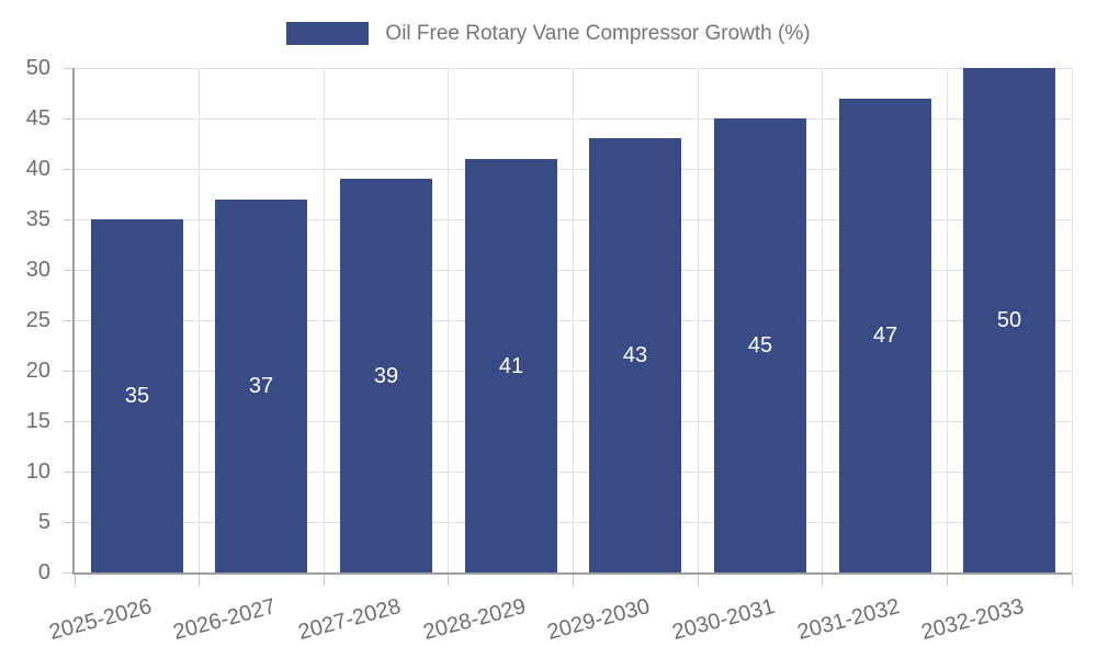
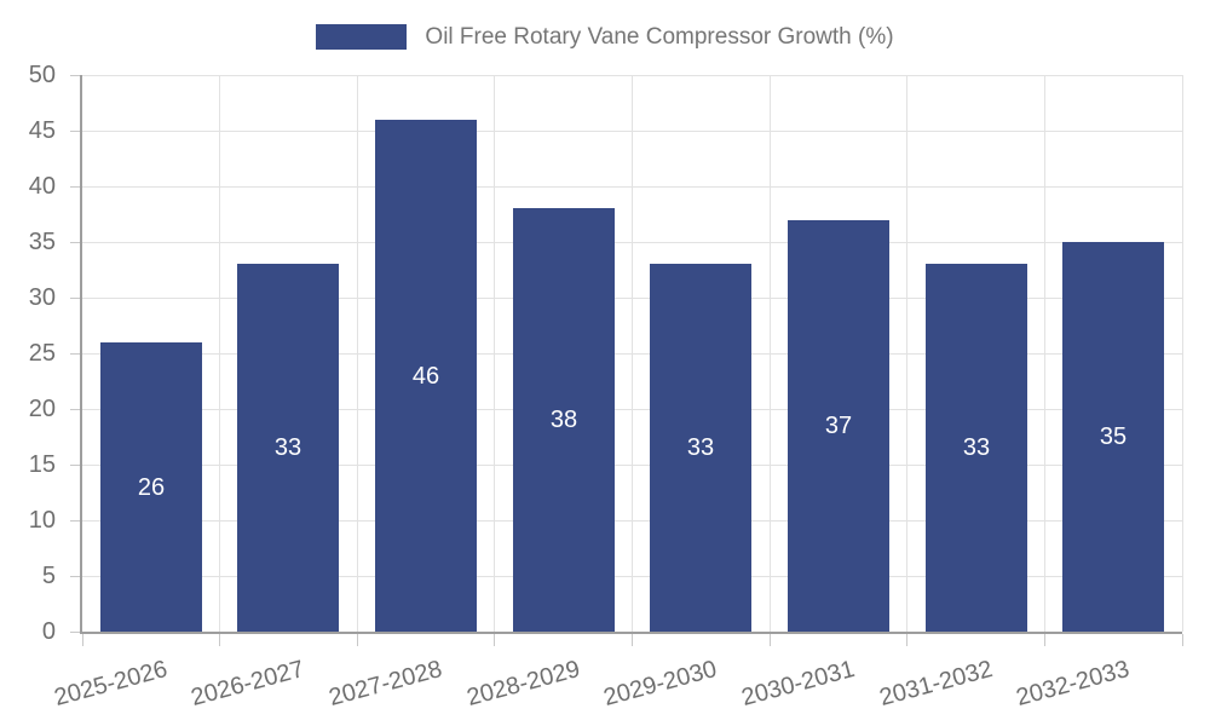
2025-2026: 35 -> 26
2026-2027: 37 -> 33
2027-2028: 39 -> 46
2028-2029: 41 -> 38
2029-2030: 43 -> 33
2030-2031: 45 -> 37
2031-2032: 47 -> 33
2032-2033: 50 -> 35
